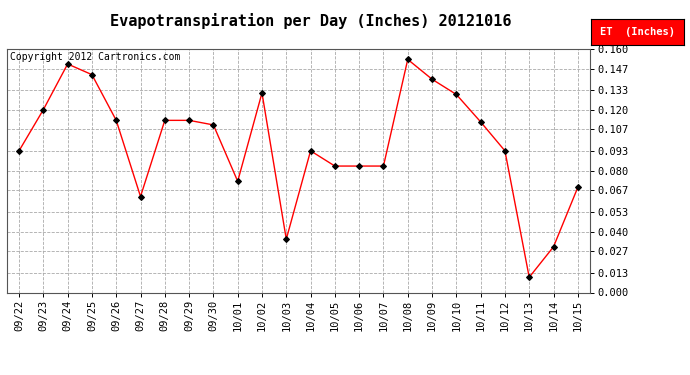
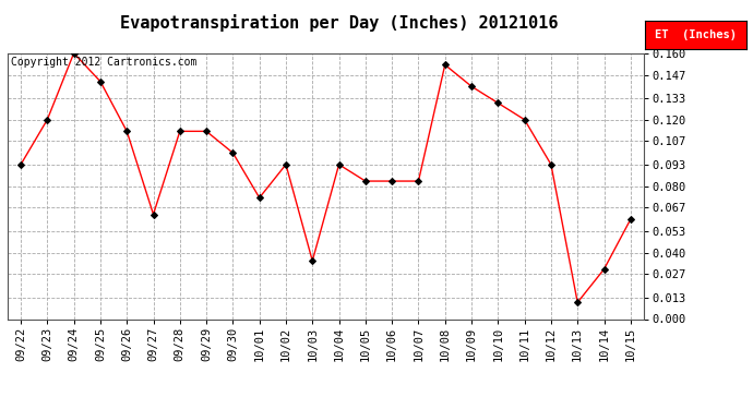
09/24: 0.150 -> 0.160
09/30: 0.110 -> 0.100
10/02: 0.131 -> 0.093
10/11: 0.112 -> 0.120
10/15: 0.069 -> 0.060
